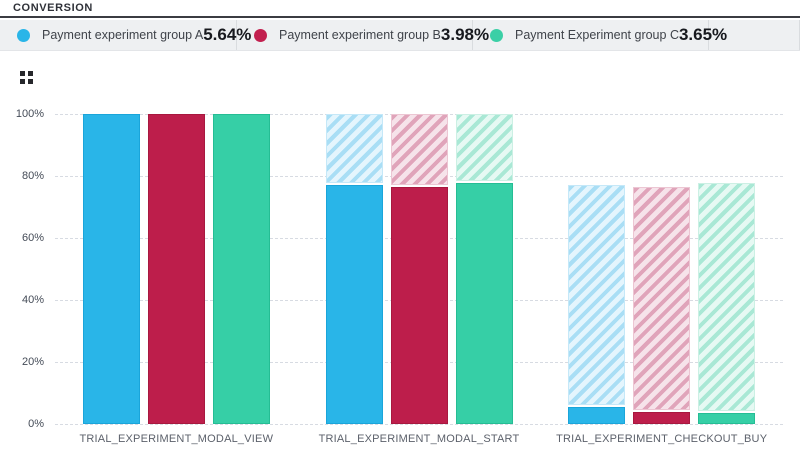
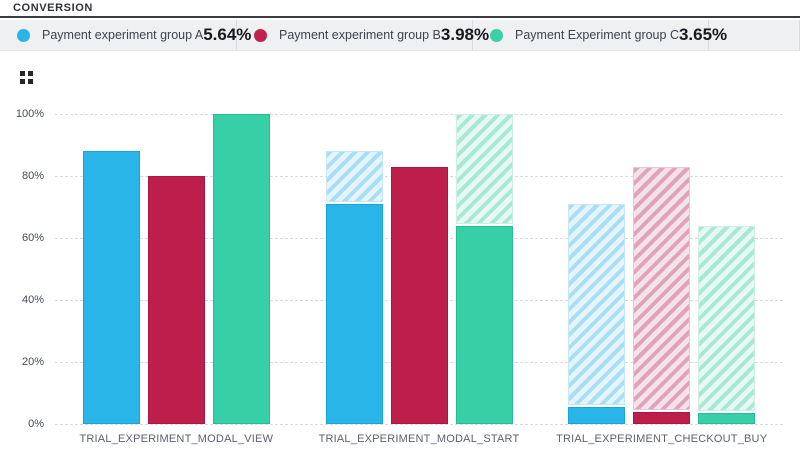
Payment experiment group A/TRIAL_EXPERIMENT_MODAL_VIEW: 100% -> 88%
Payment experiment group B/TRIAL_EXPERIMENT_MODAL_VIEW: 100% -> 80%
Payment experiment group A/TRIAL_EXPERIMENT_MODAL_START: 77% -> 71%
Payment experiment group B/TRIAL_EXPERIMENT_MODAL_START: 76% -> 83%
Payment Experiment group C/TRIAL_EXPERIMENT_MODAL_START: 78% -> 64%
